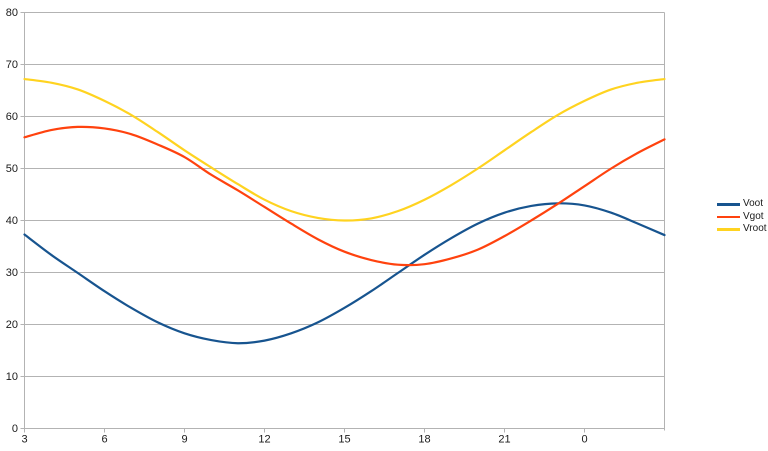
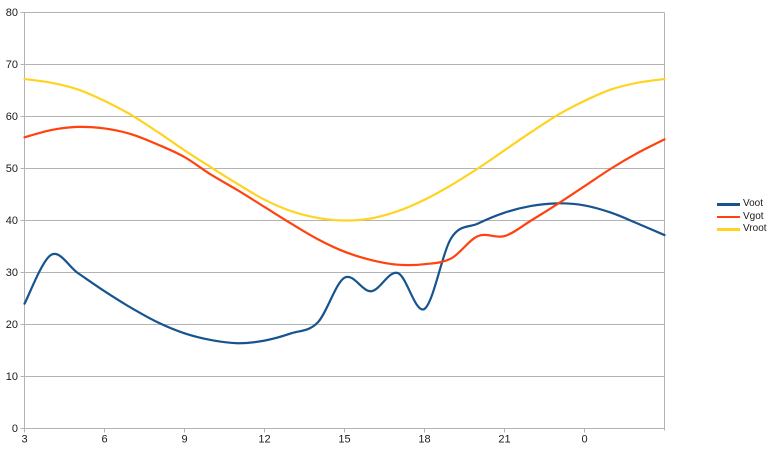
Voot/3: 37 -> 24
Voot/15: 23 -> 29
Voot/18: 33 -> 23
Vgot/20: 34 -> 37
